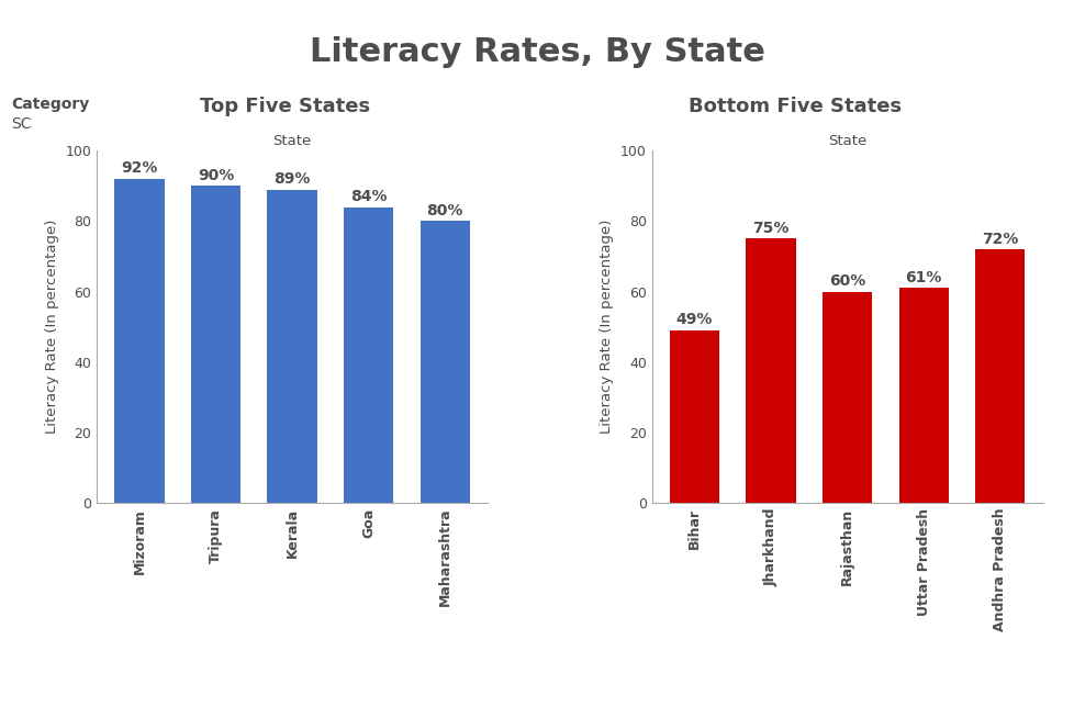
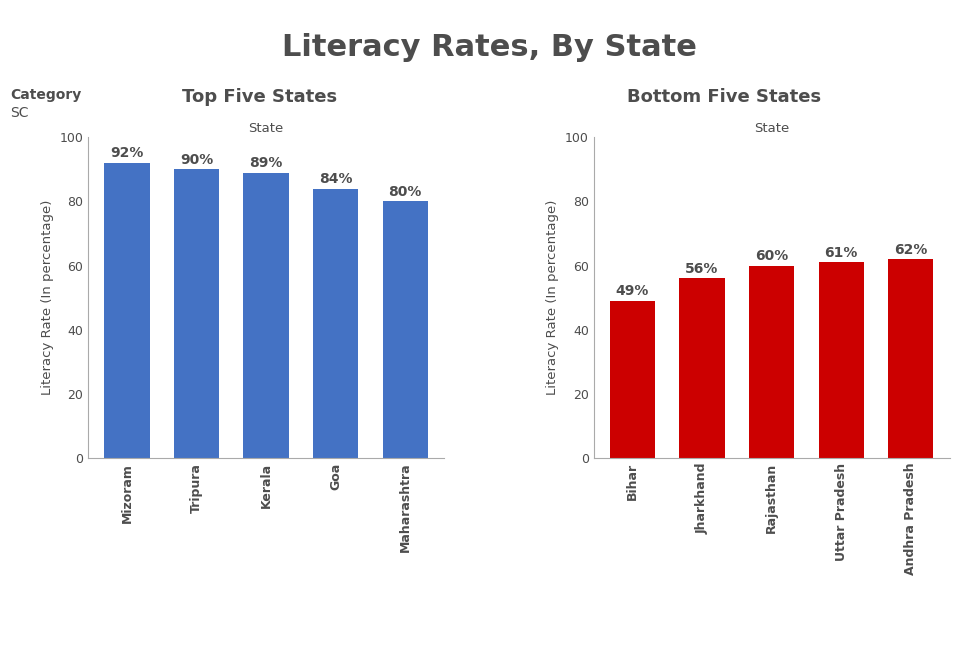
Jharkhand: 75% -> 56%
Andhra Pradesh: 72% -> 62%
